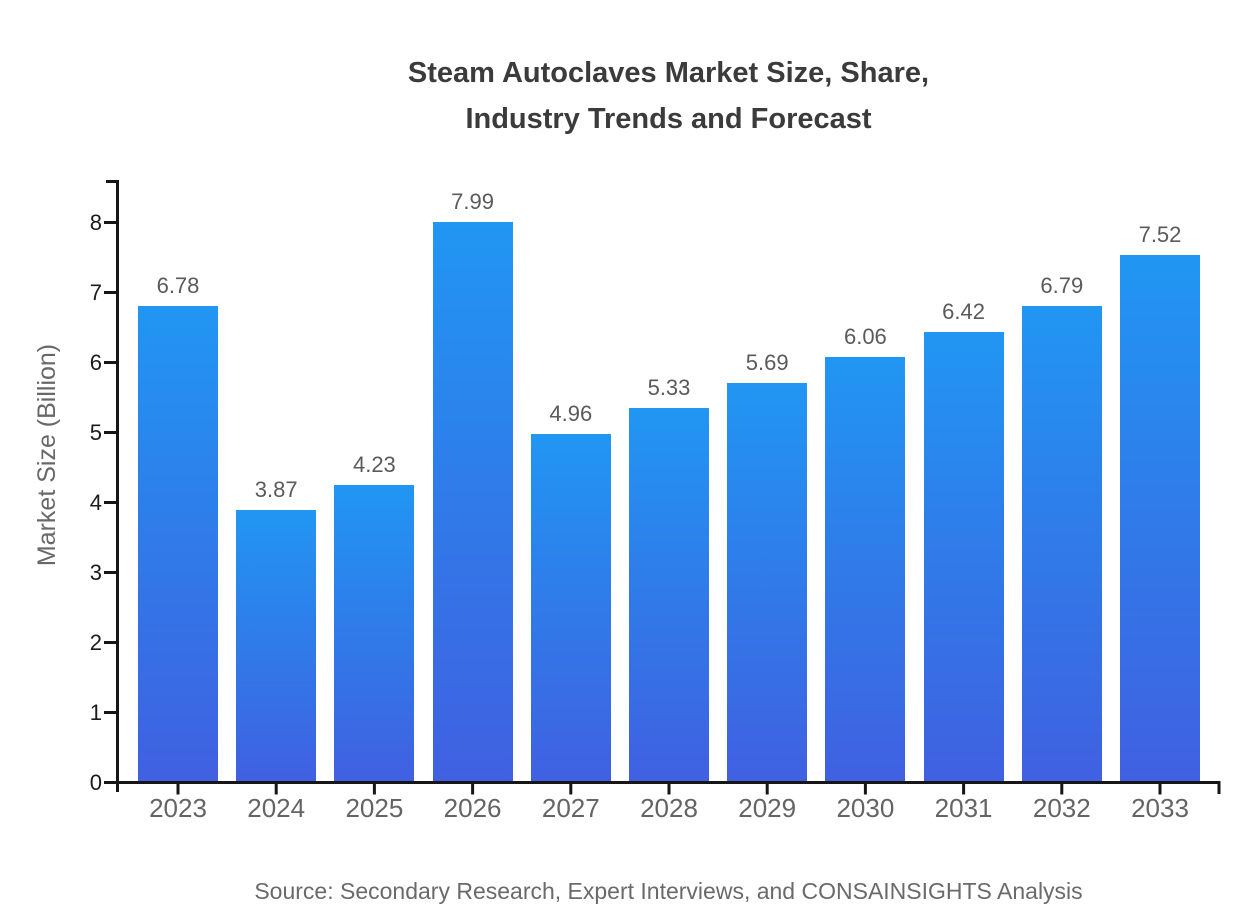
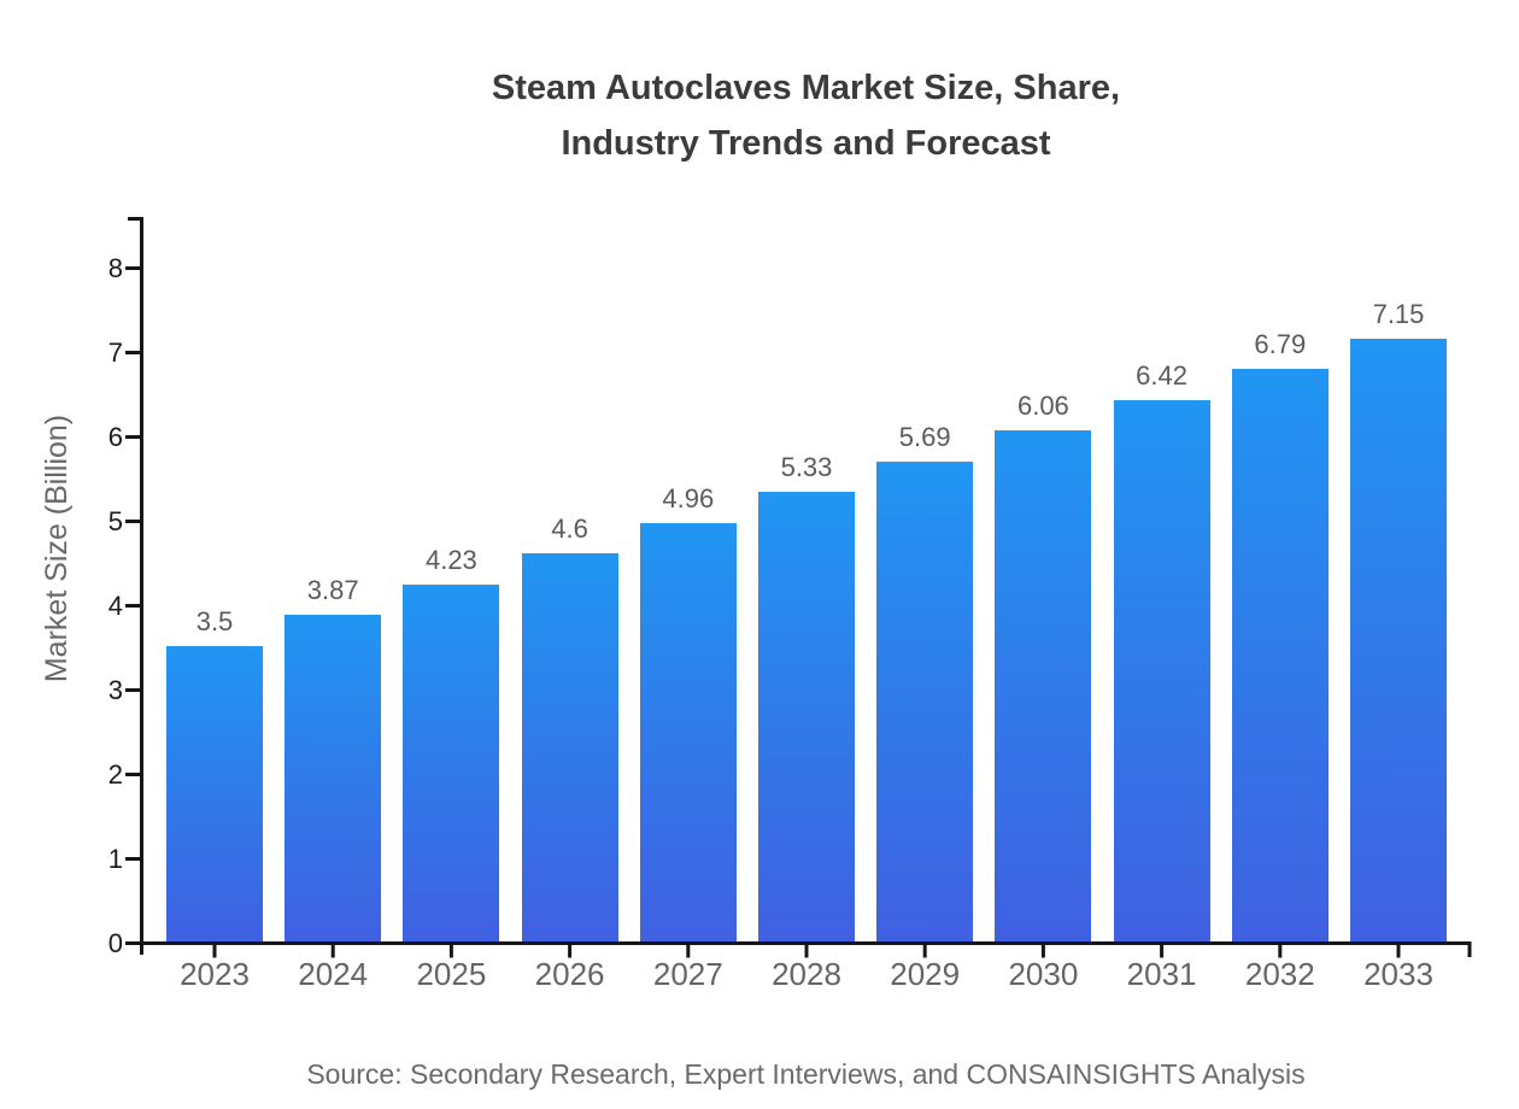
2023: 6.78 -> 3.5
2026: 7.99 -> 4.6
2033: 7.52 -> 7.15
